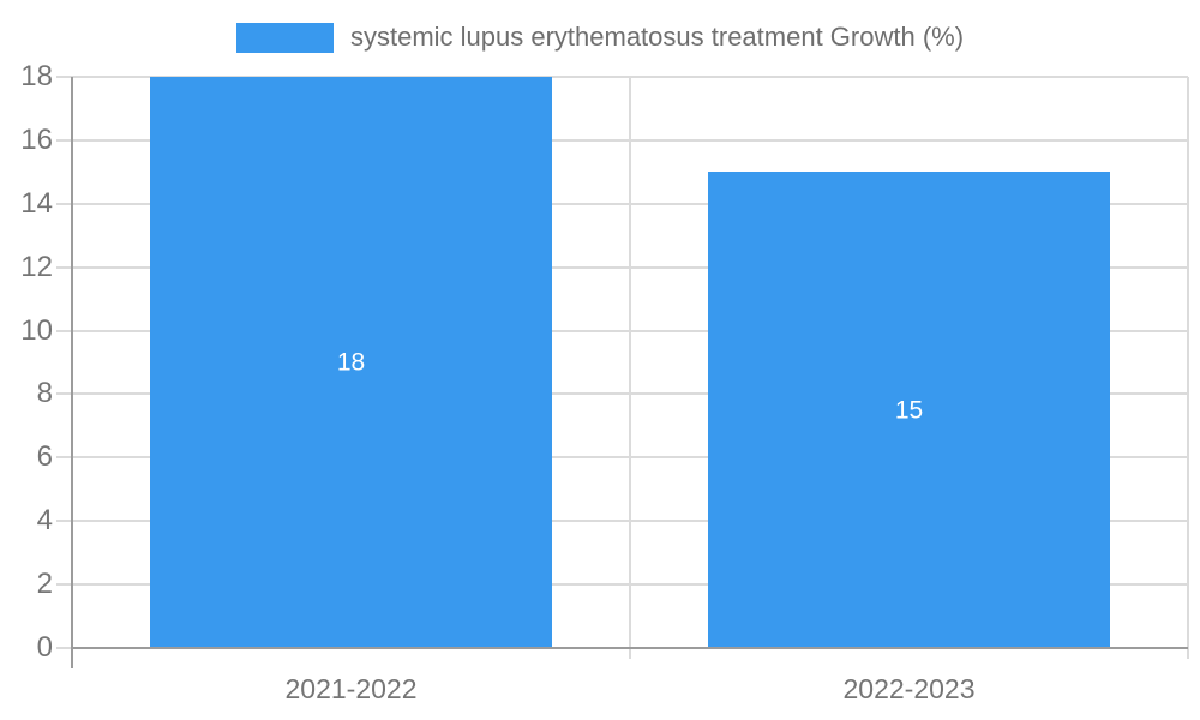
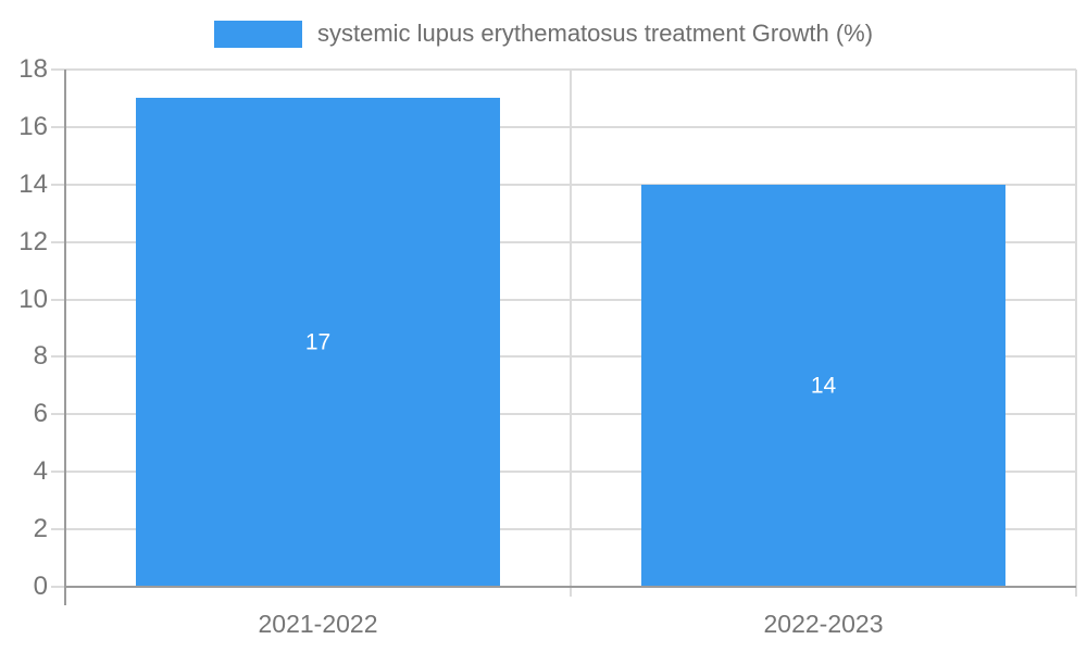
2021-2022: 18 -> 17
2022-2023: 15 -> 14
